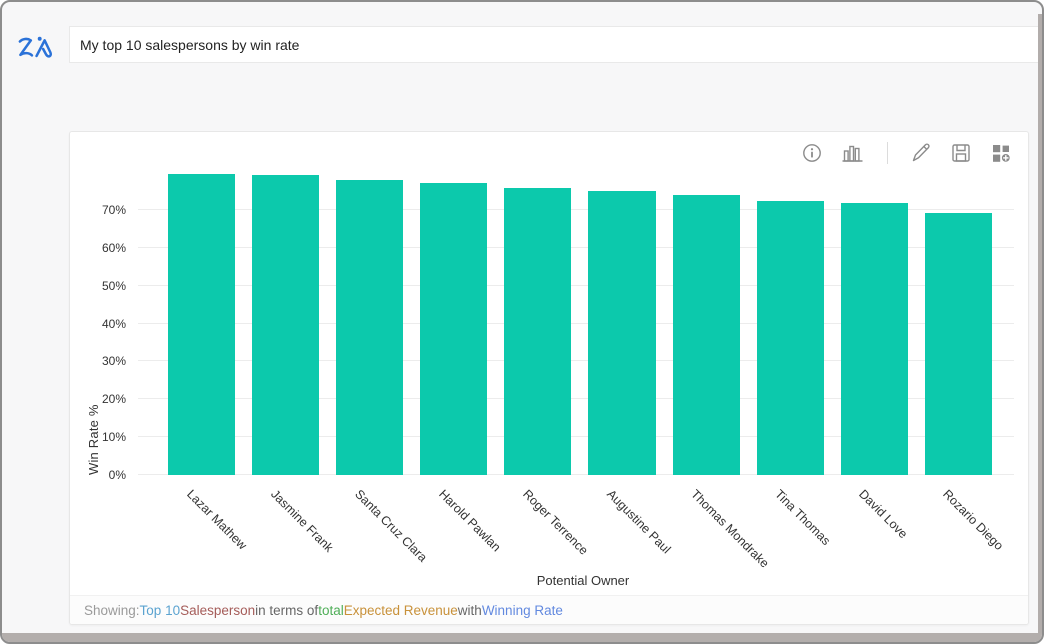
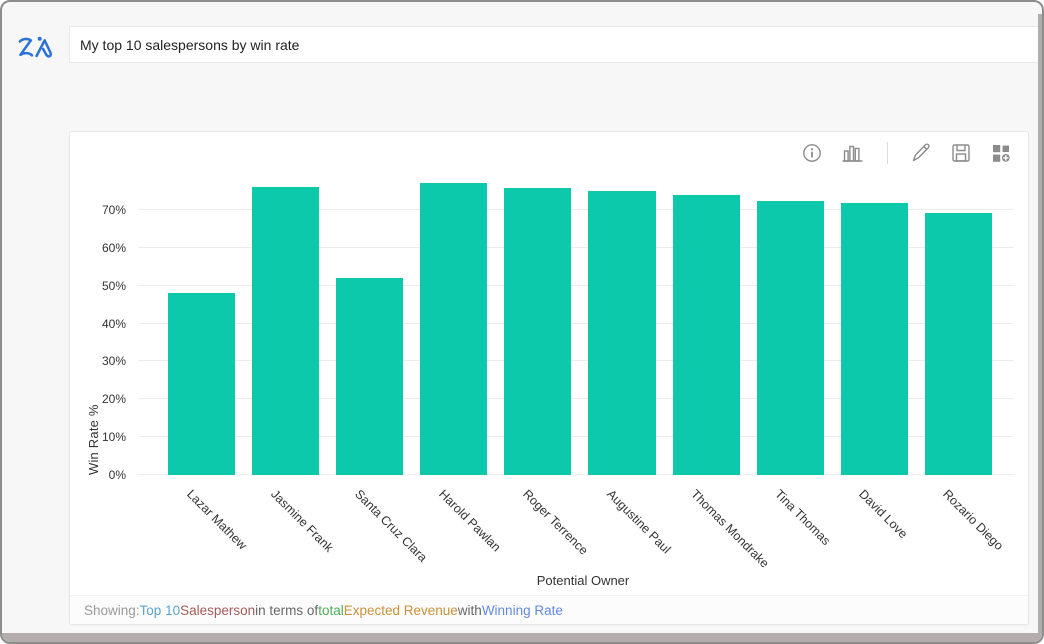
Lazar Mathew: 79% -> 48%
Jasmine Frank: 79% -> 76%
Santa Cruz Clara: 78% -> 52%
